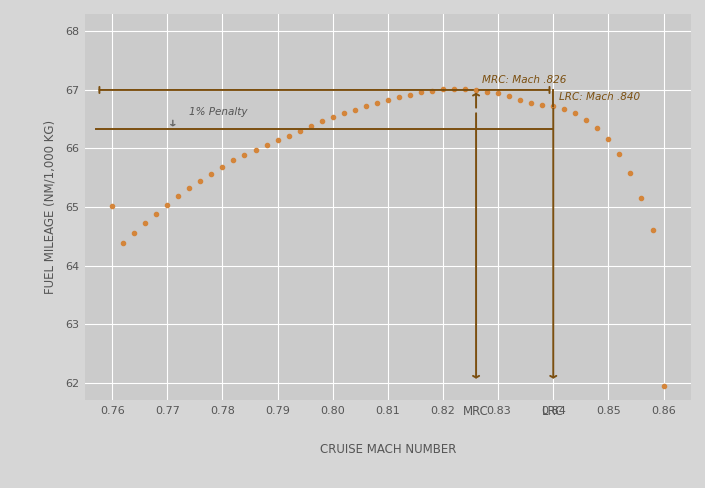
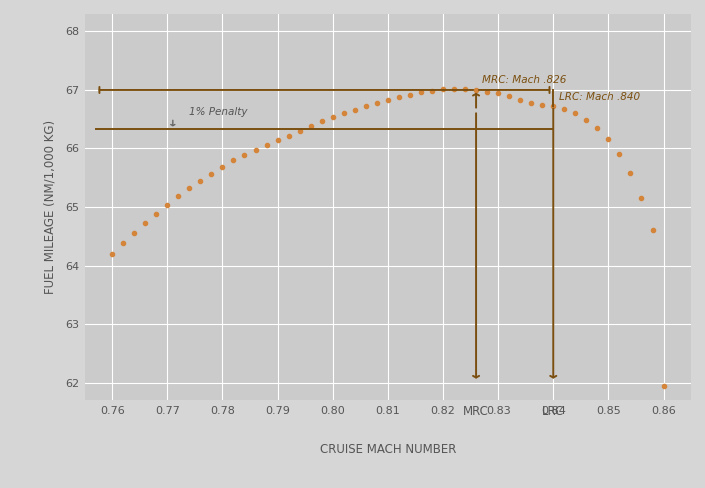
0.76: 65.02 -> 64.20
